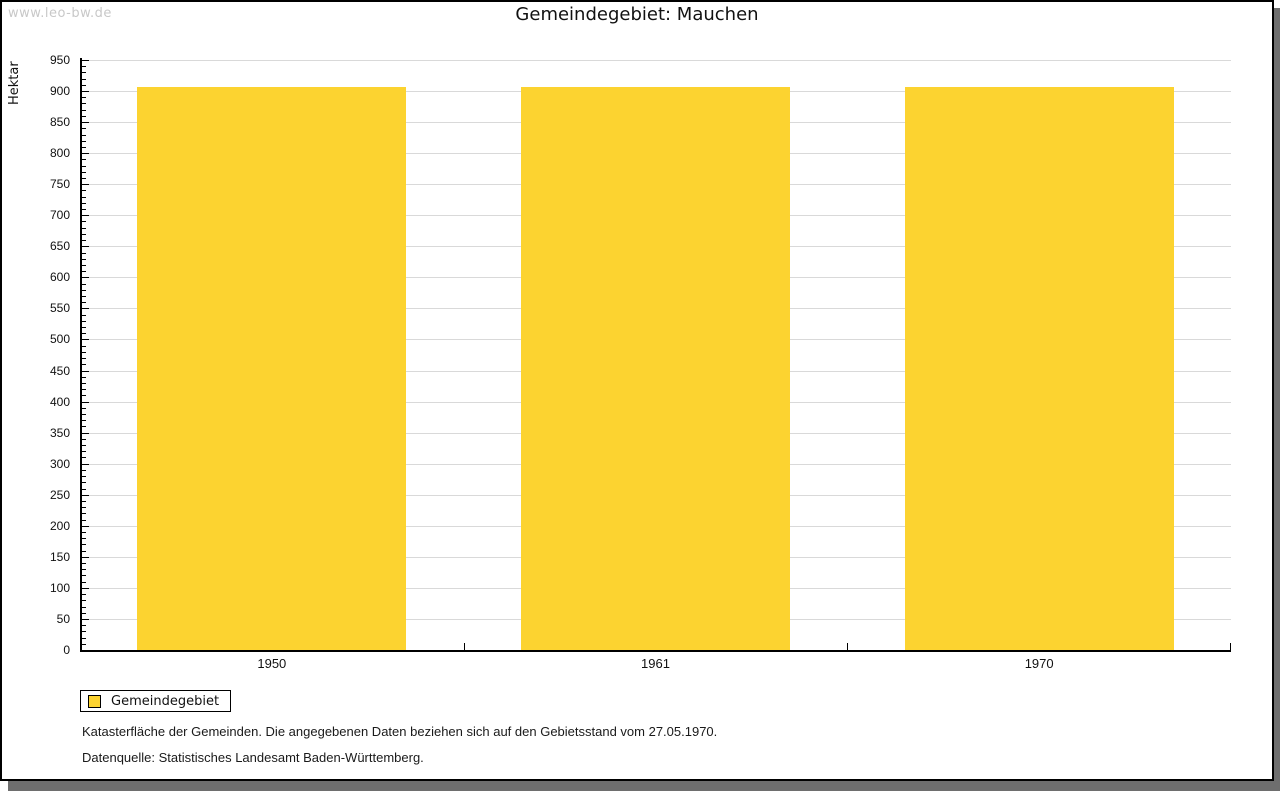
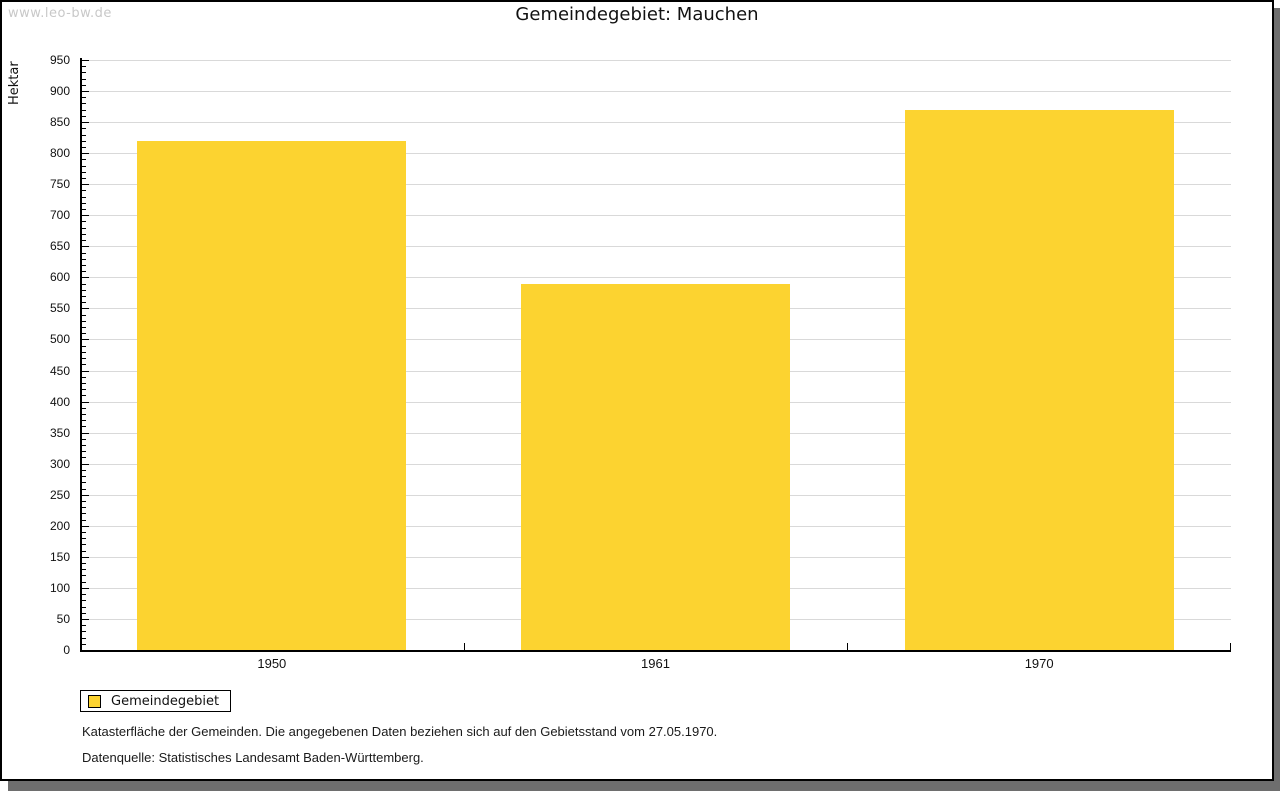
1950: 910 -> 820
1961: 910 -> 590
1970: 910 -> 870
